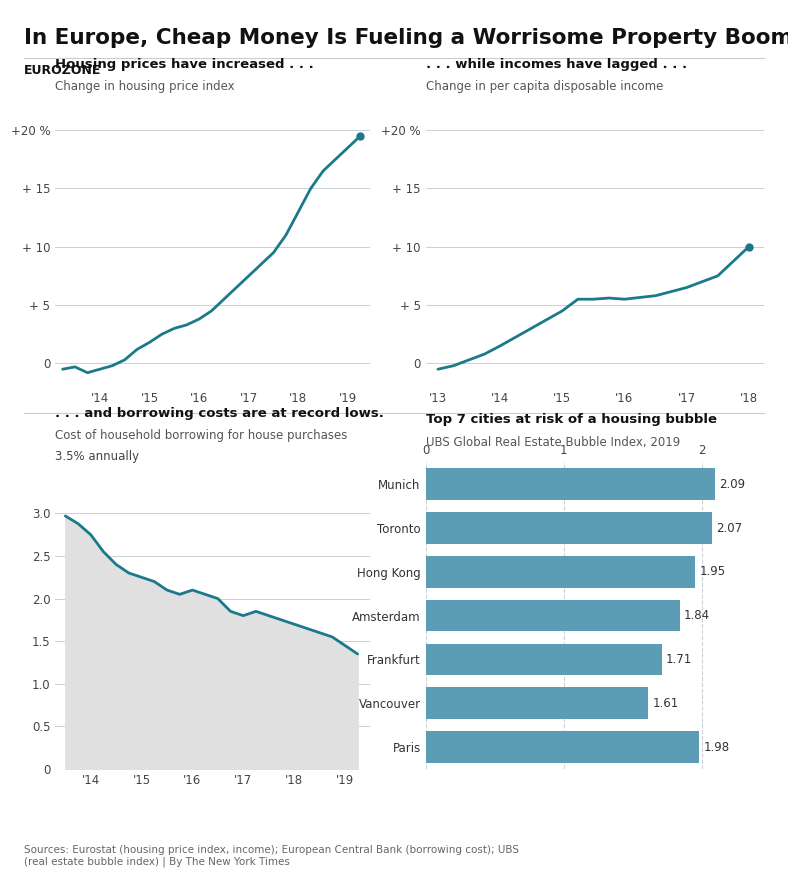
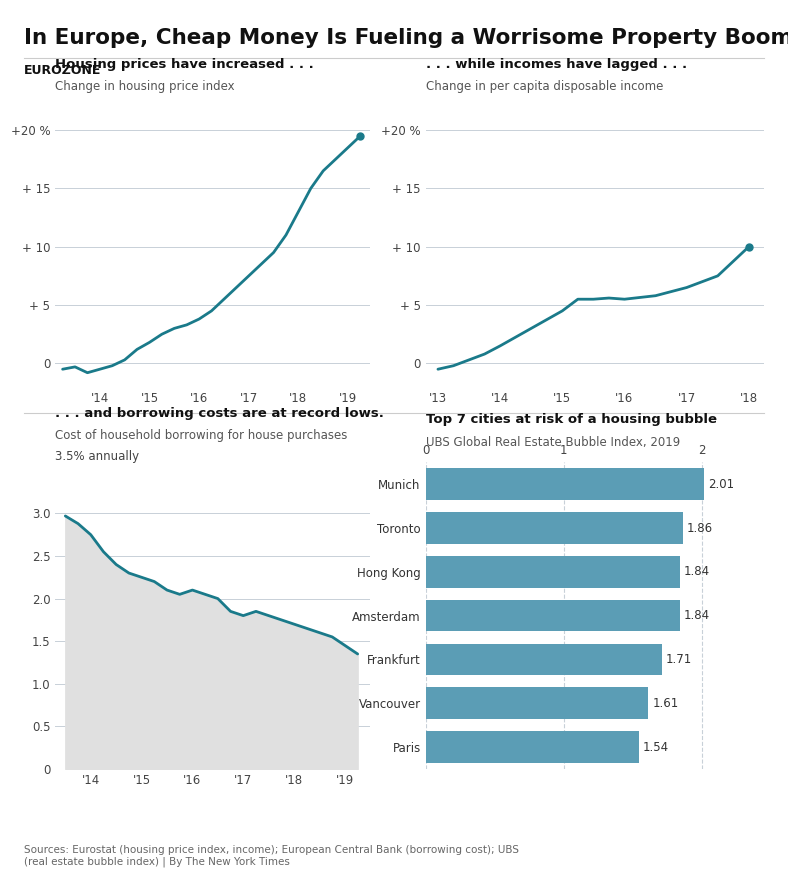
Munich: 2.09 -> 2.01
Toronto: 2.07 -> 1.86
Hong Kong: 1.95 -> 1.84
Paris: 1.98 -> 1.54
